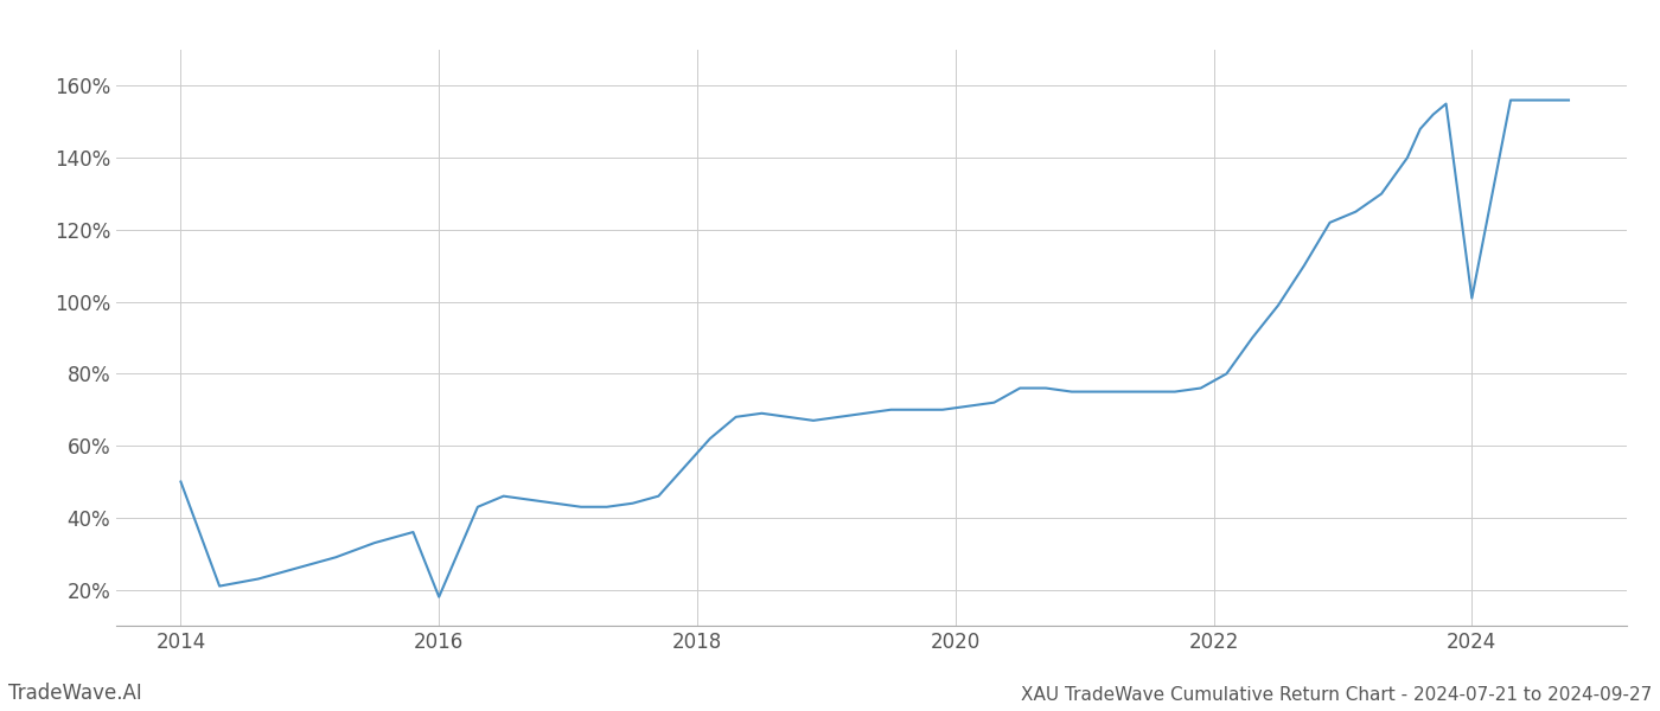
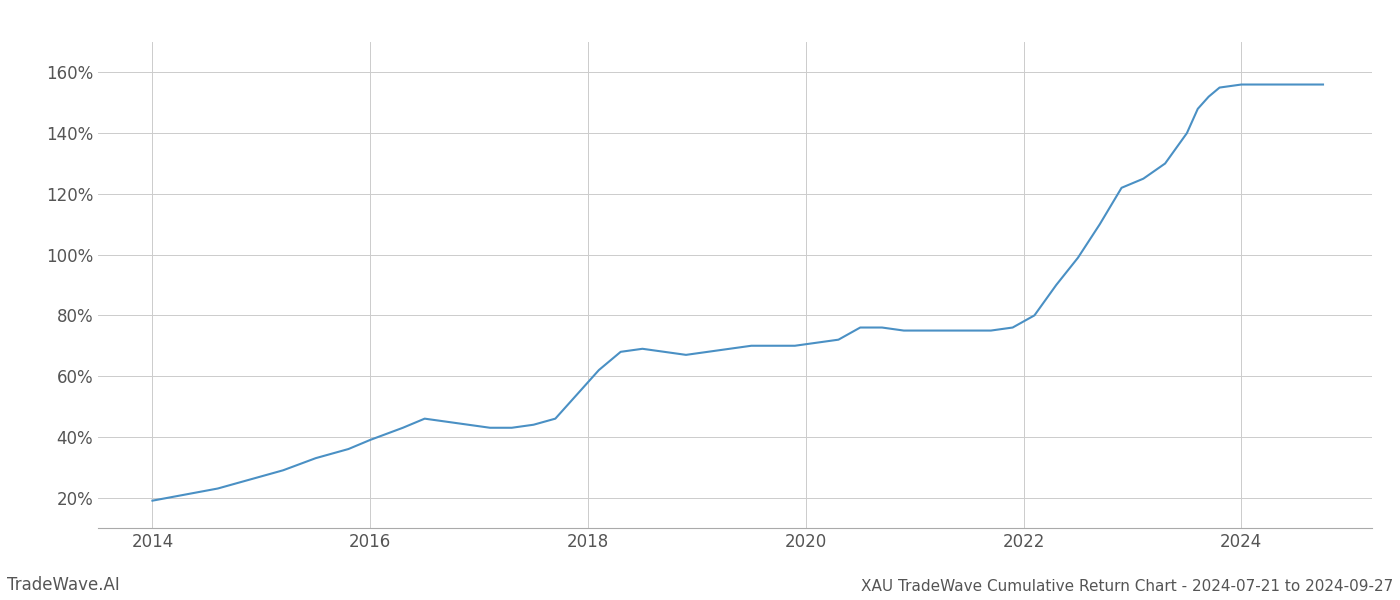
2014: 50% -> 19%
2016: 18% -> 39%
2024: 101% -> 156%
